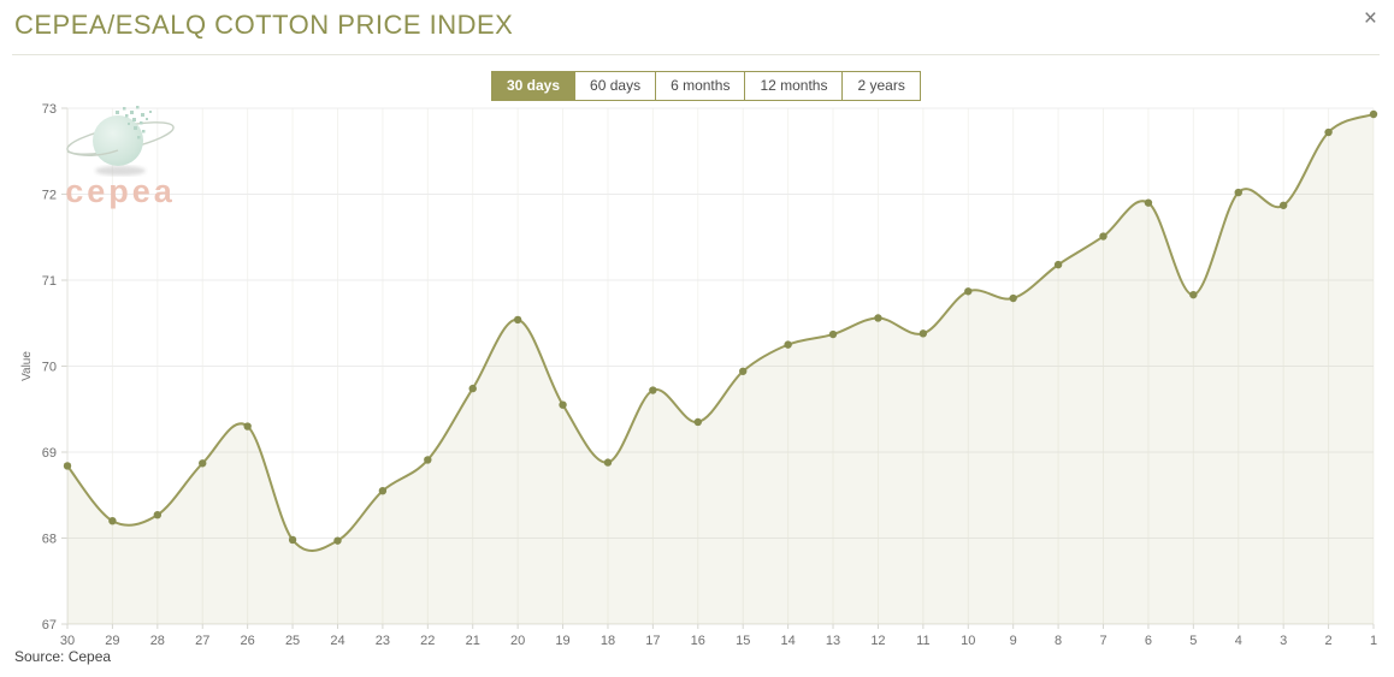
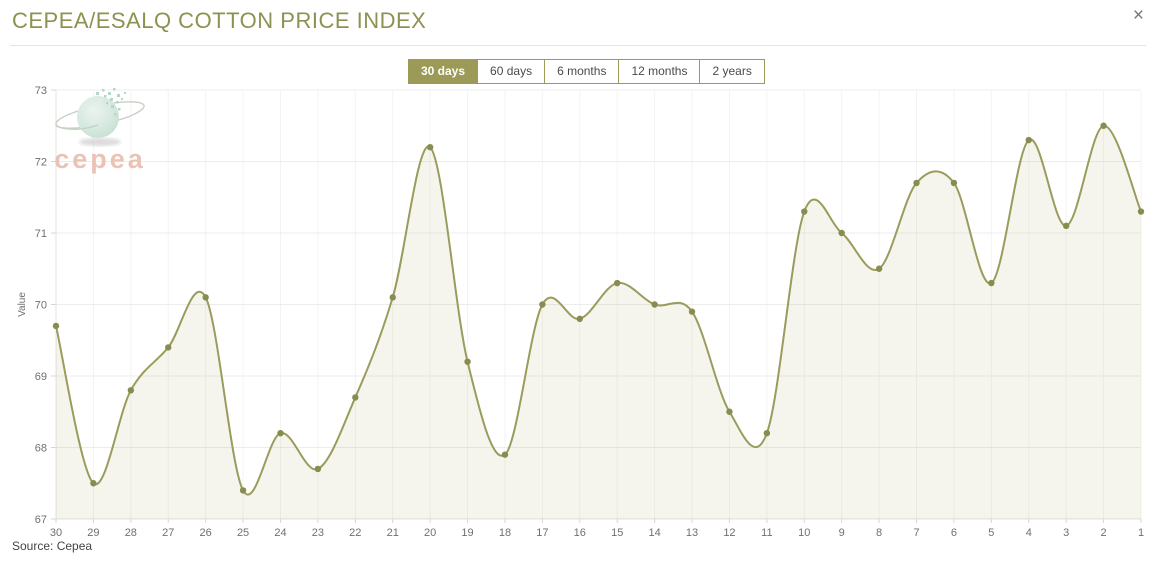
30: 68.8 -> 69.7
29: 68.2 -> 67.5
28: 68.3 -> 68.8
27: 68.9 -> 69.4
26: 69.3 -> 70.1
25: 68.0 -> 67.4
24: 68.0 -> 68.2
23: 68.5 -> 67.7
22: 68.9 -> 68.7
21: 69.7 -> 70.1
20: 70.5 -> 72.2
19: 69.5 -> 69.2
18: 68.9 -> 67.9
17: 69.7 -> 70.0
16: 69.3 -> 69.8
15: 69.9 -> 70.3
14: 70.2 -> 70.0
13: 70.4 -> 69.9
12: 70.6 -> 68.5
11: 70.4 -> 68.2
10: 70.9 -> 71.3
9: 70.8 -> 71.0
8: 71.2 -> 70.5
7: 71.5 -> 71.7
6: 71.9 -> 71.7
5: 70.8 -> 70.3
4: 72.0 -> 72.3
3: 71.9 -> 71.1
2: 72.7 -> 72.5
1: 72.9 -> 71.3
